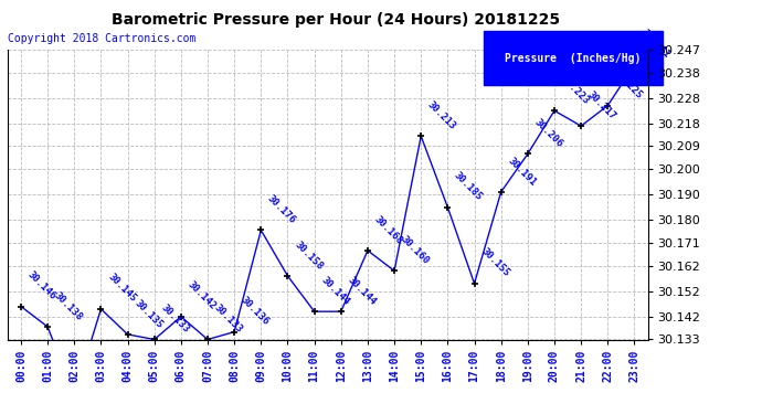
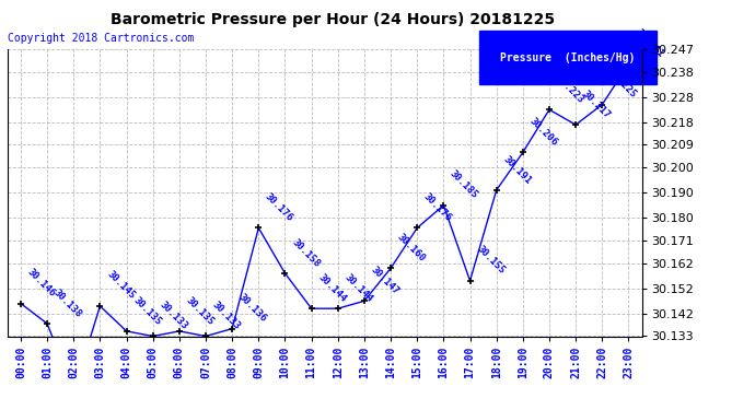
06:00: 30.142 -> 30.135
13:00: 30.168 -> 30.147
15:00: 30.213 -> 30.176
